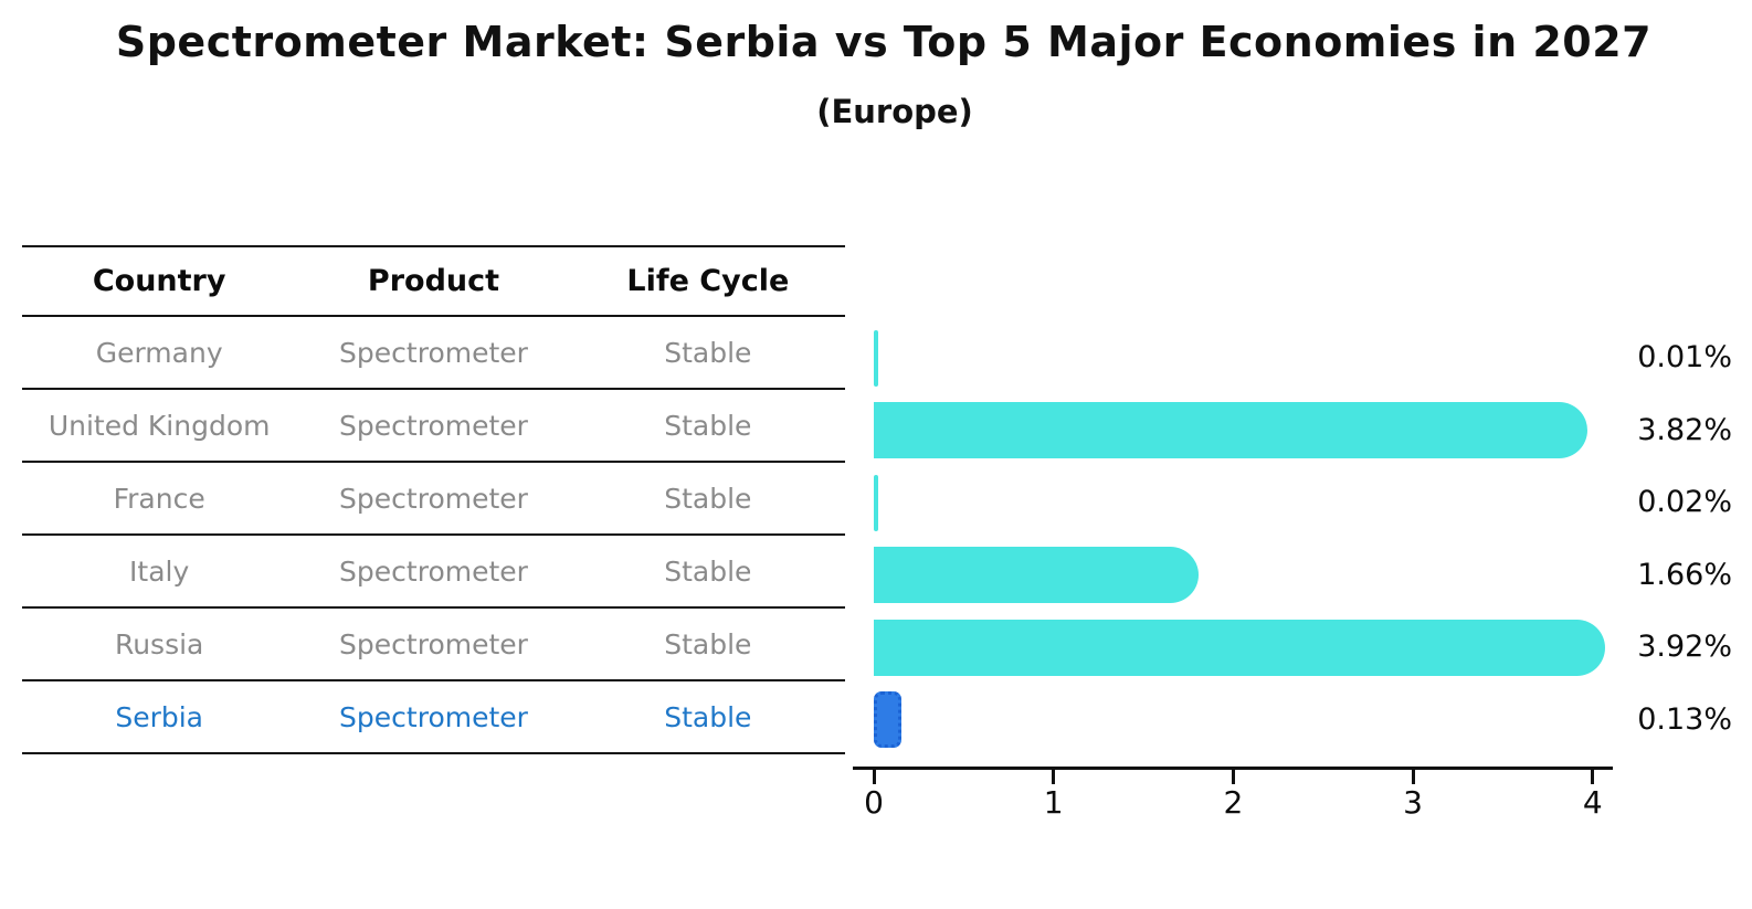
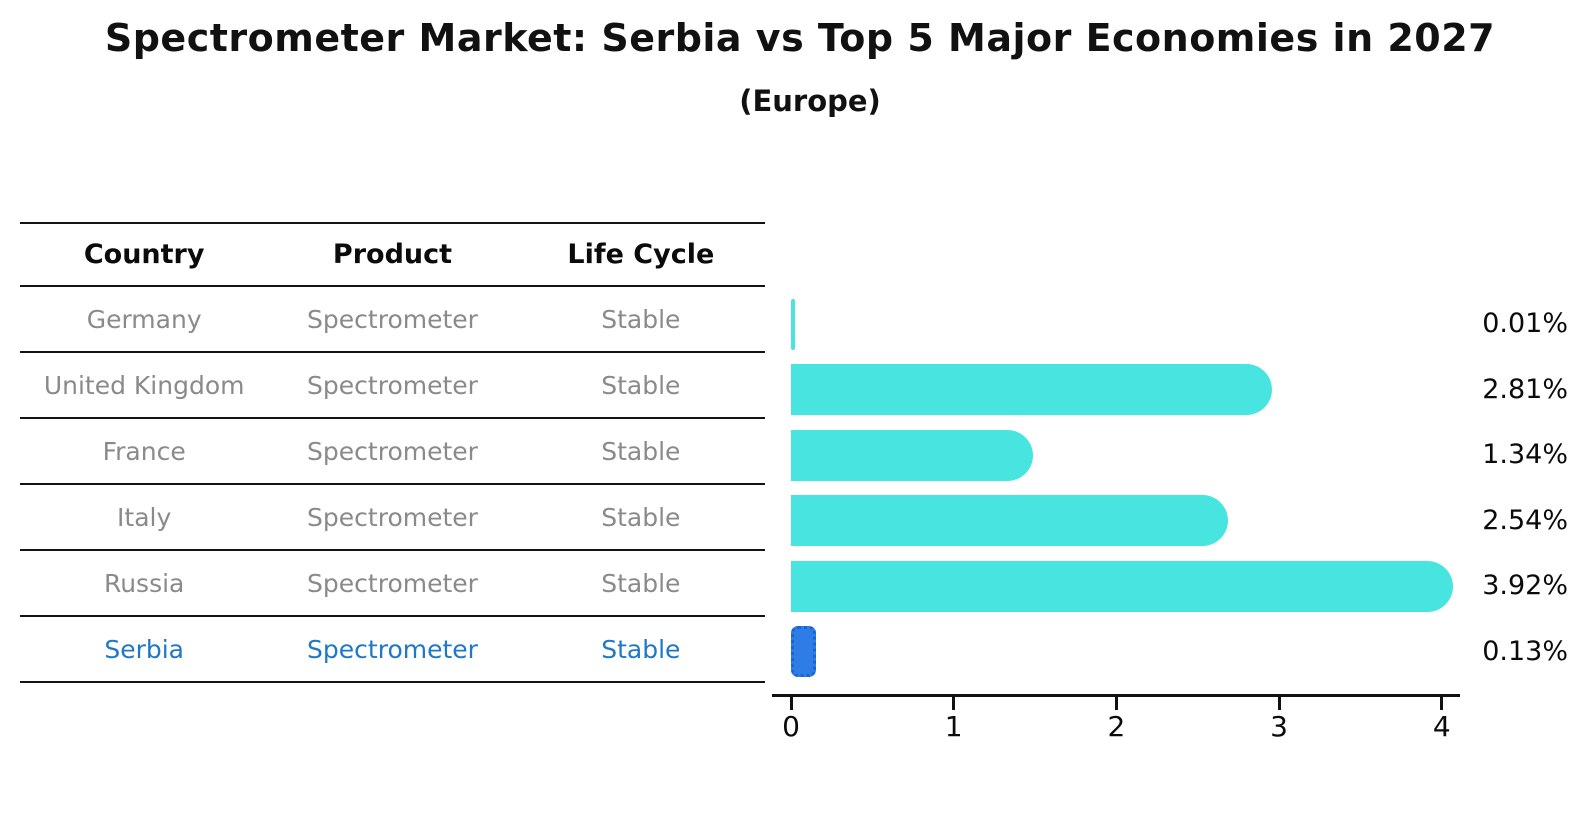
United Kingdom: 3.82% -> 2.81%
France: 0.02% -> 1.34%
Italy: 1.66% -> 2.54%
